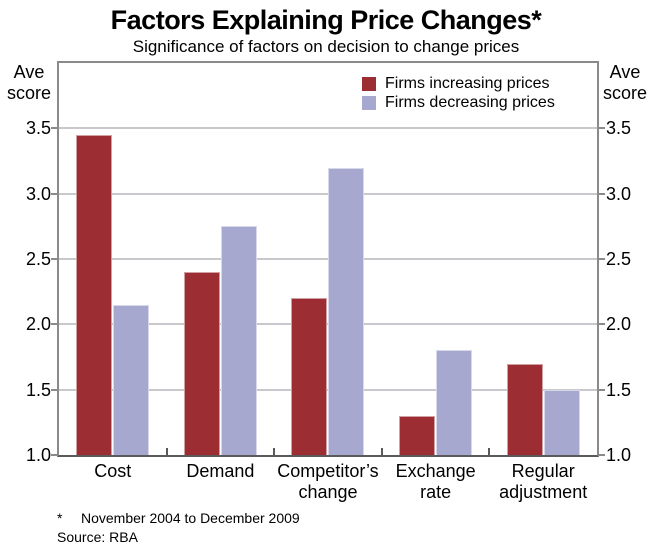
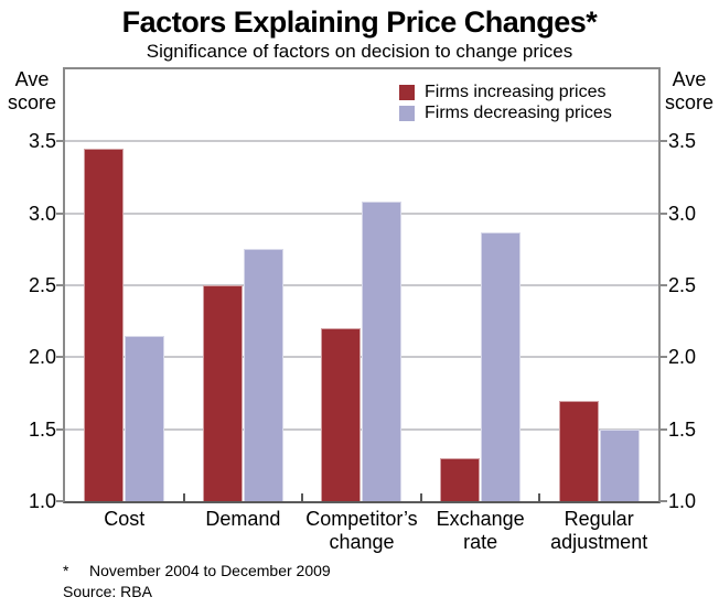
Firms increasing prices/Demand: 2.40 -> 2.50
Firms decreasing prices/Competitor’s change: 3.20 -> 3.08
Firms decreasing prices/Exchange rate: 1.80 -> 2.87
